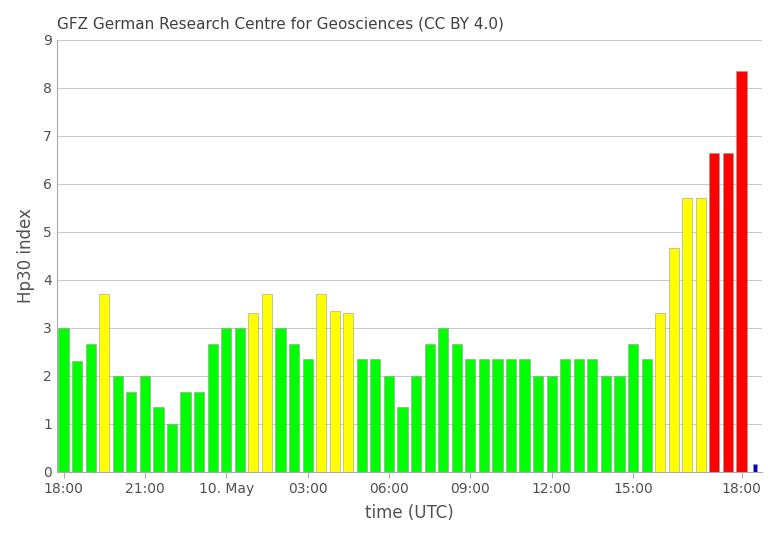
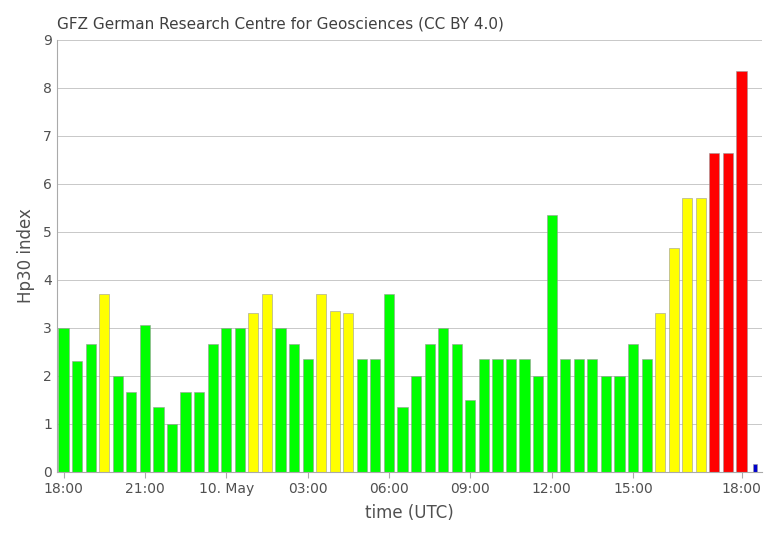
21:00: 2.00 -> 3.05
06:00: 2.00 -> 3.70
09:00: 2.35 -> 1.50
12:00: 2.00 -> 5.35
